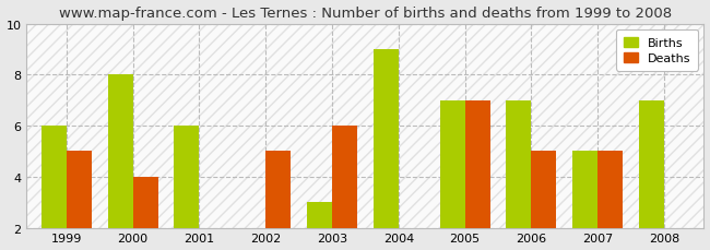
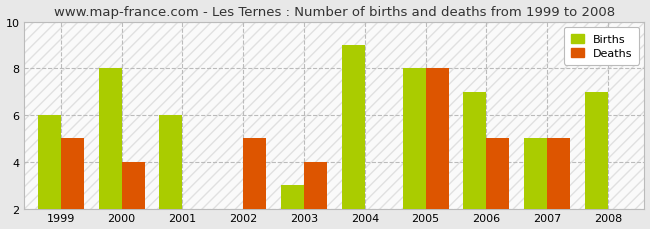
Deaths/2003: 6 -> 4
Births/2005: 7 -> 8
Deaths/2005: 7 -> 8
